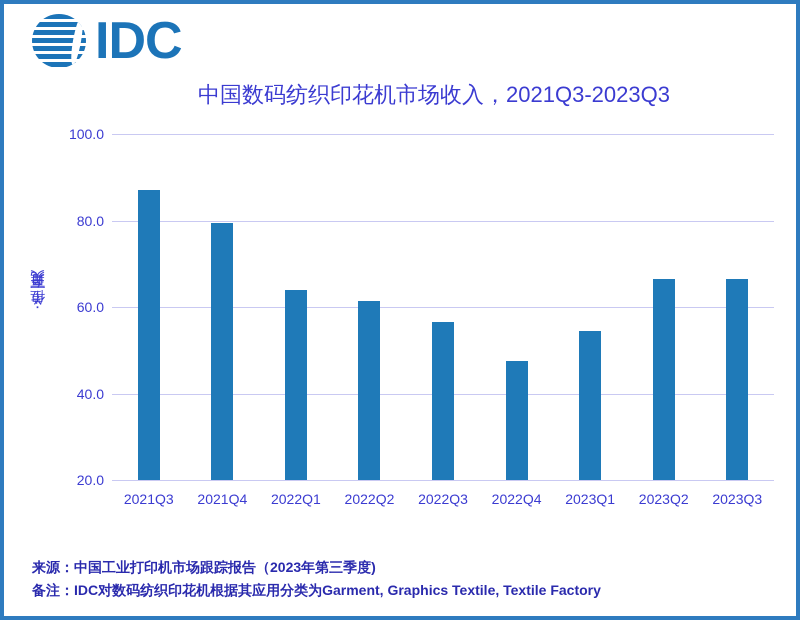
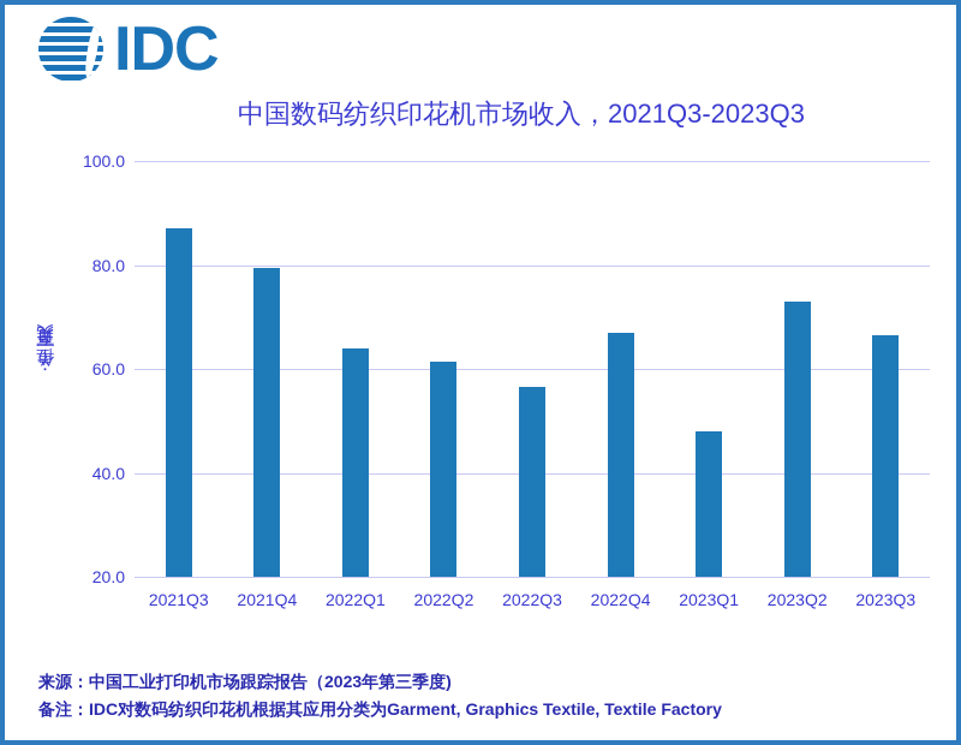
2022Q4: 48 -> 67
2023Q1: 54 -> 48
2023Q2: 66 -> 73
